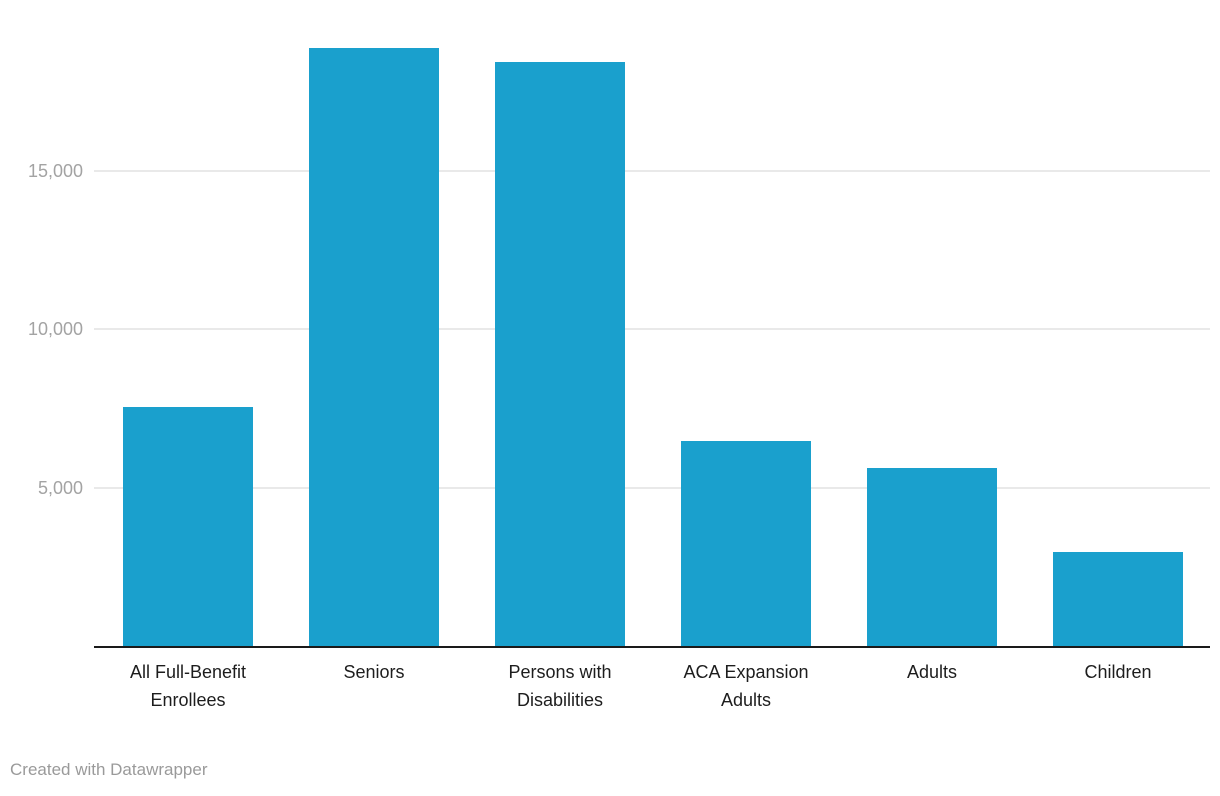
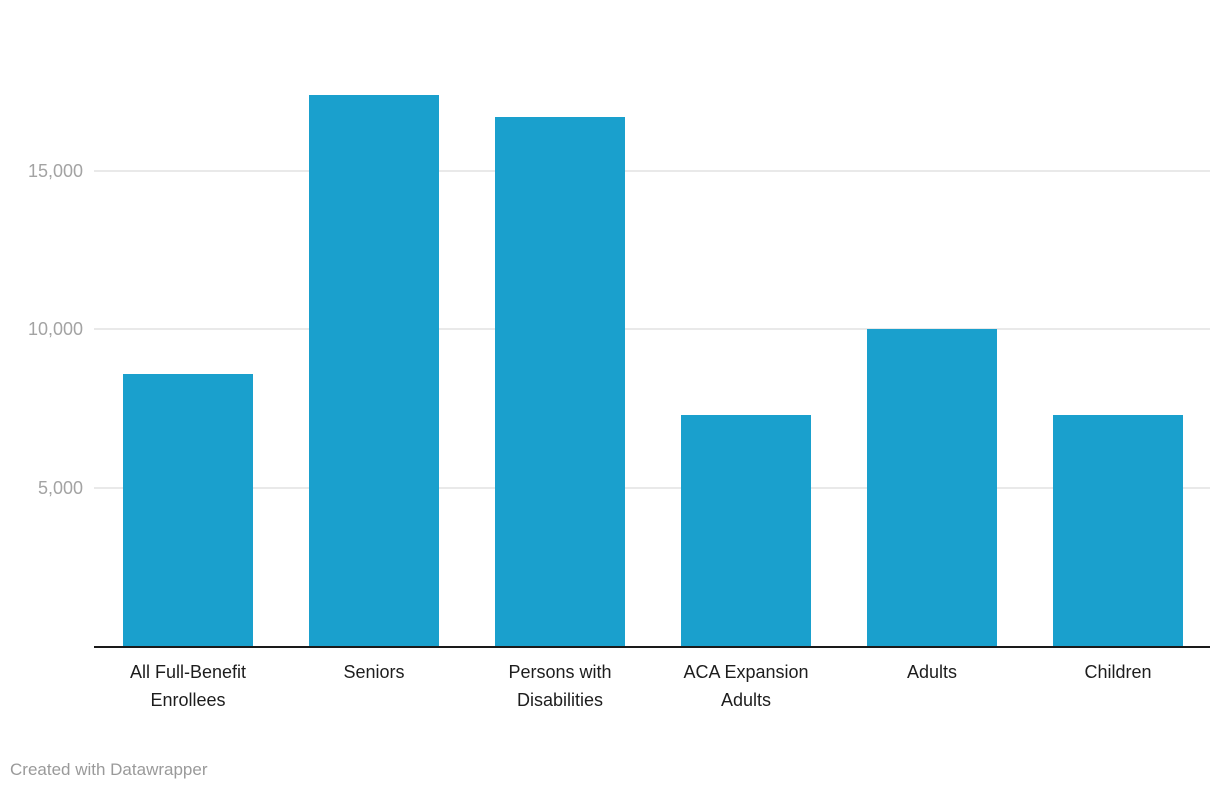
All Full-Benefit Enrollees: 7600 -> 8600
Seniors: 18900 -> 17400
Persons with Disabilities: 18500 -> 16700
ACA Expansion Adults: 6500 -> 7300
Adults: 5600 -> 10000
Children: 3000 -> 7300
